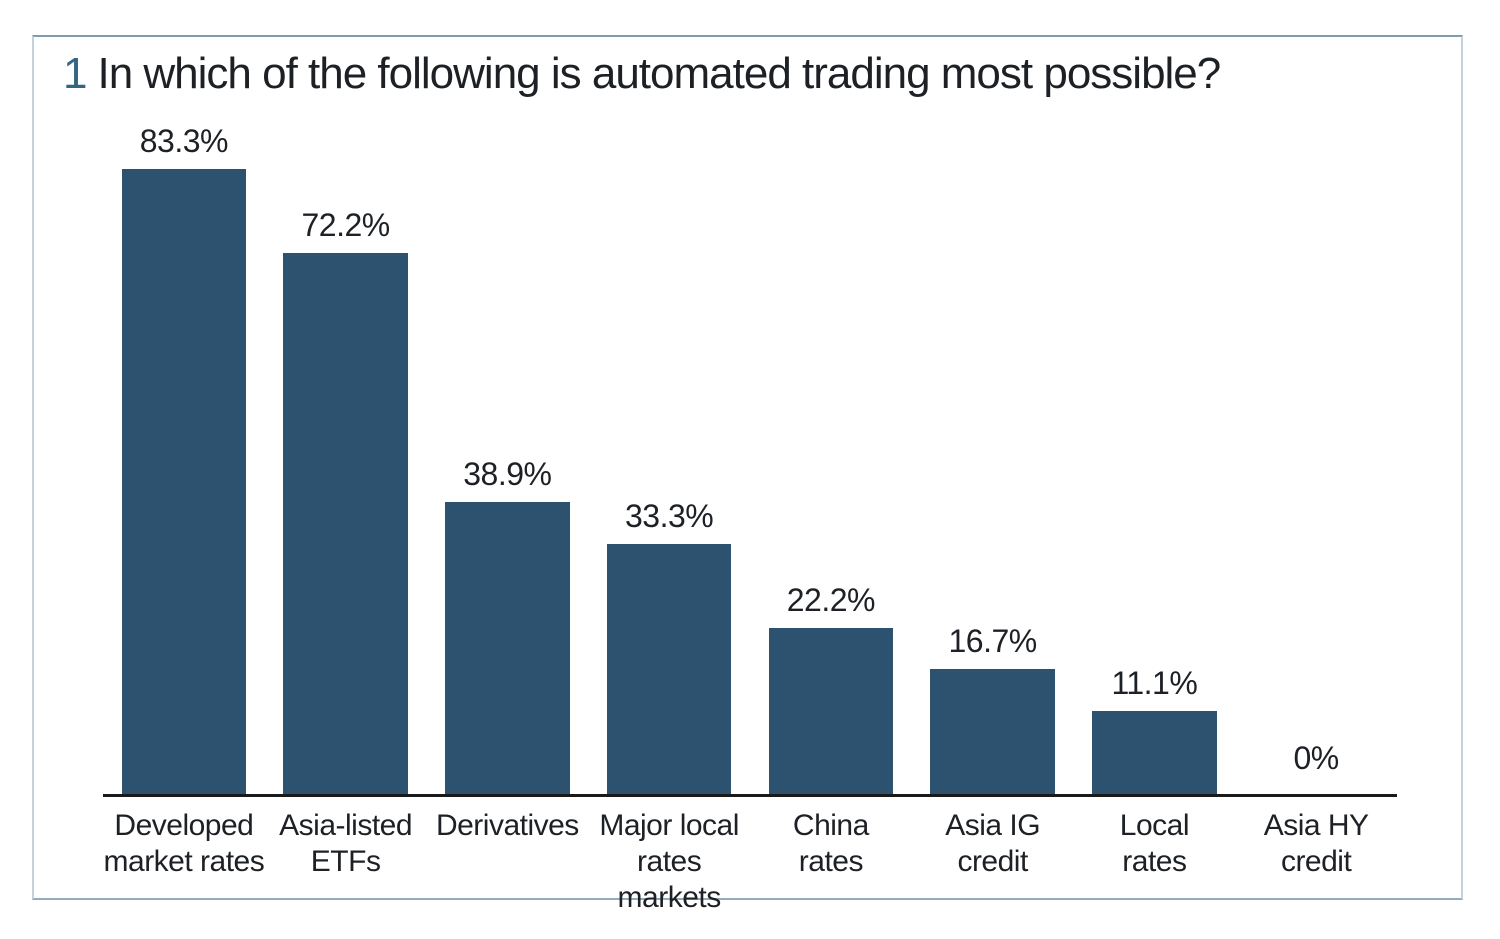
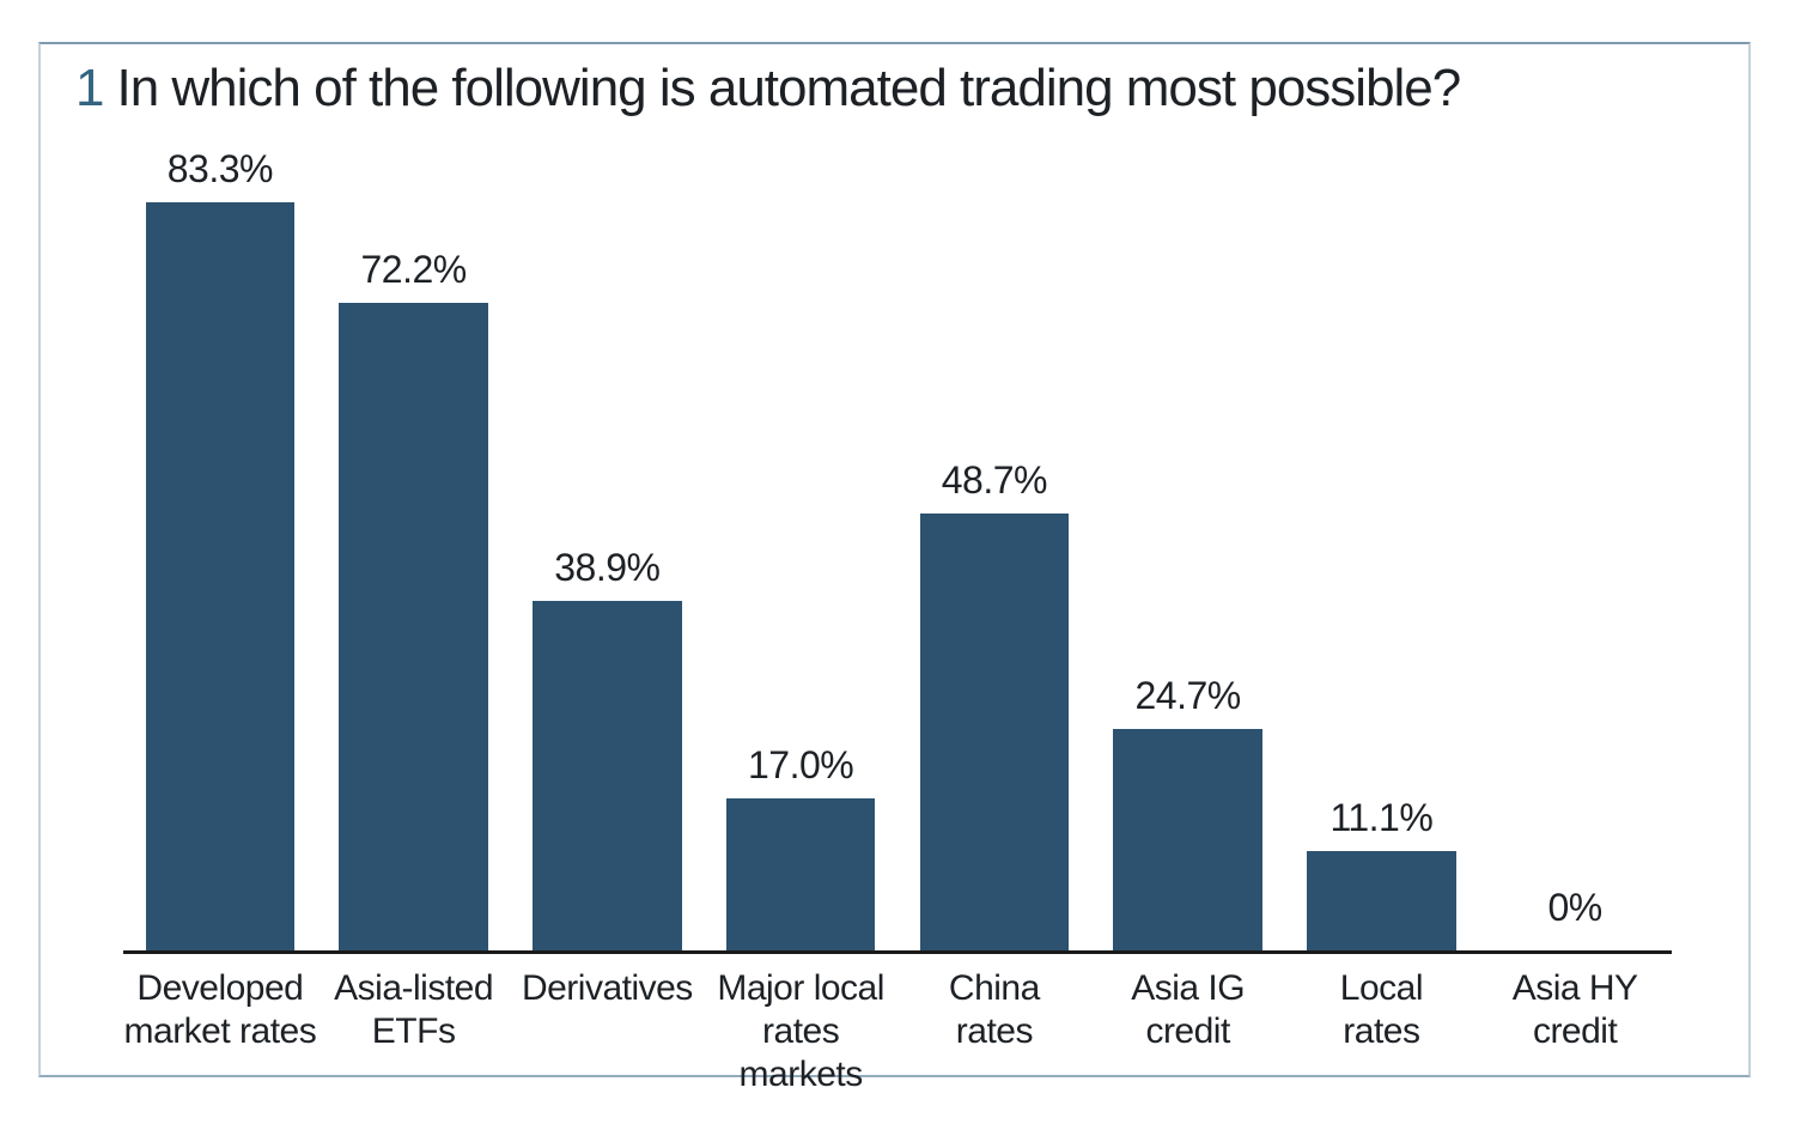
Major local rates markets: 33.3% -> 17.0%
China rates: 22.2% -> 48.7%
Asia IG credit: 16.7% -> 24.7%
